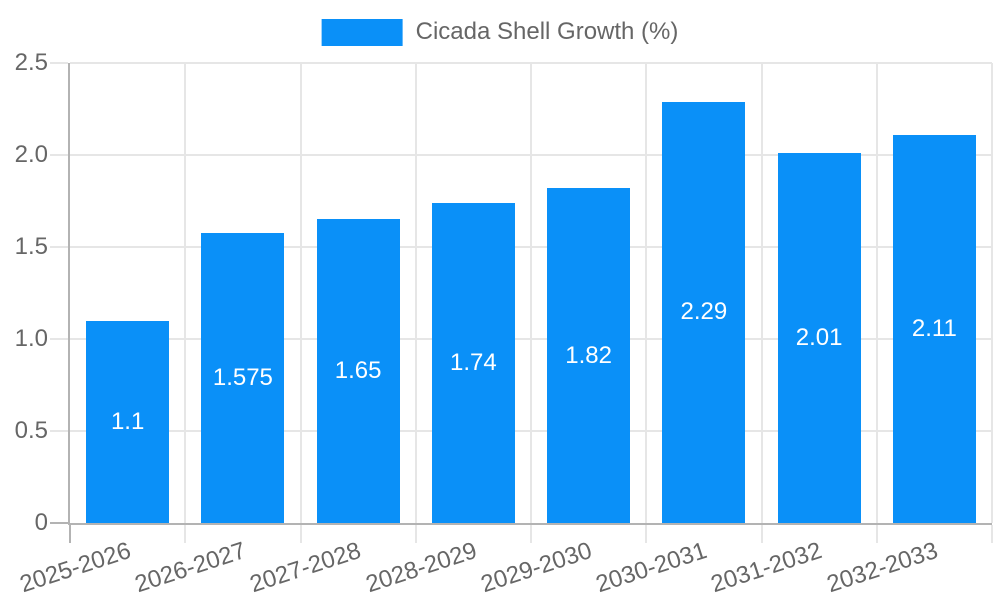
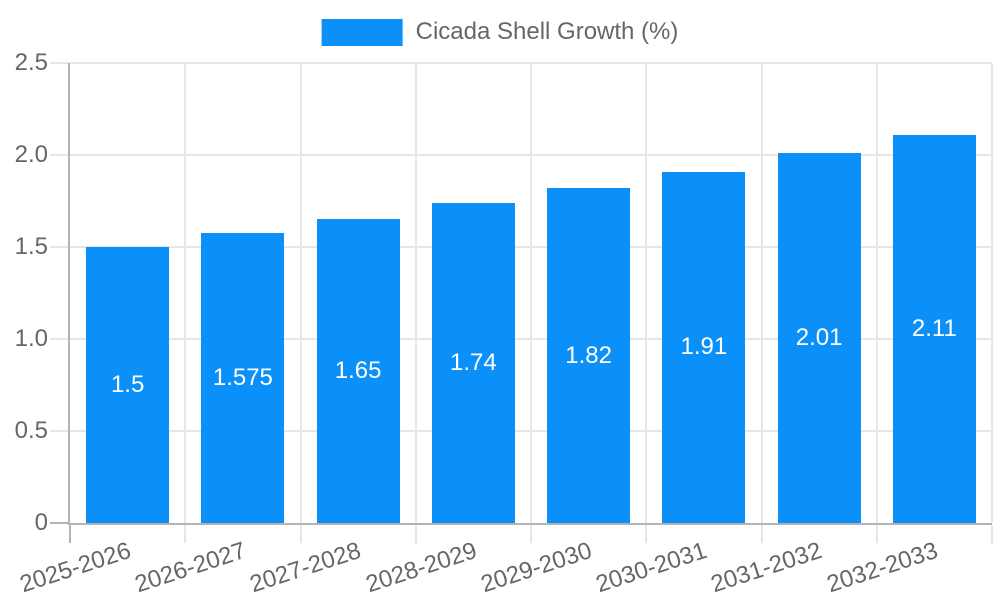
2025-2026: 1.1 -> 1.5
2030-2031: 2.29 -> 1.91
